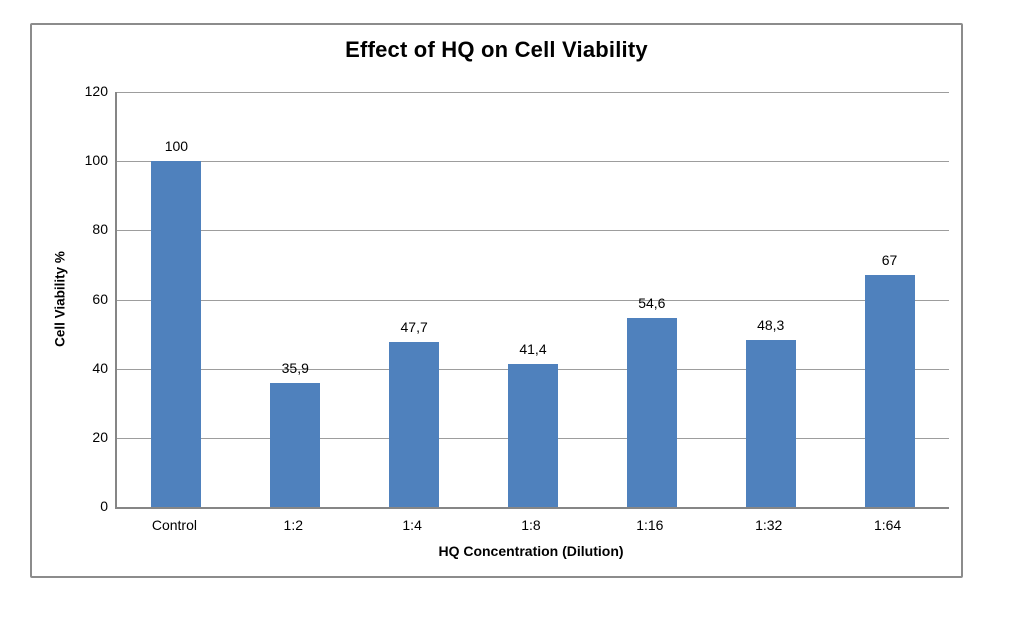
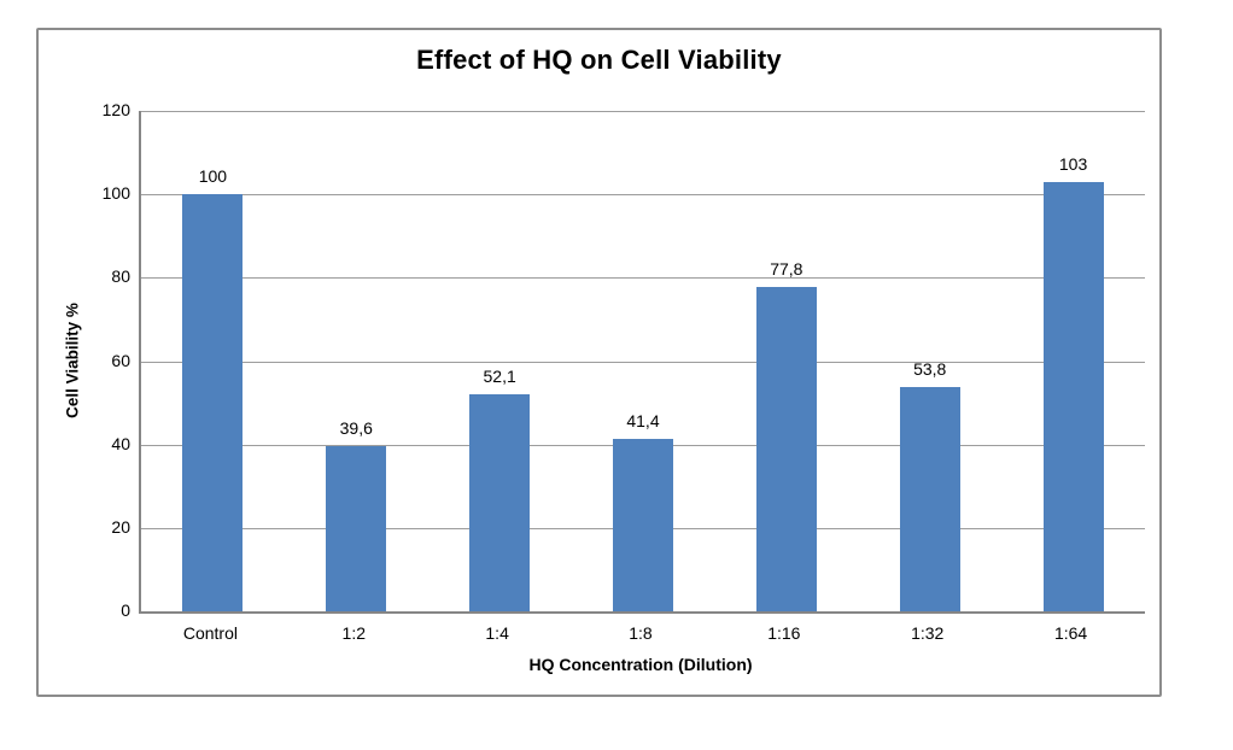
1:2: 35,9 -> 39,6
1:4: 47,7 -> 52,1
1:16: 54,6 -> 77,8
1:32: 48,3 -> 53,8
1:64: 67 -> 103
